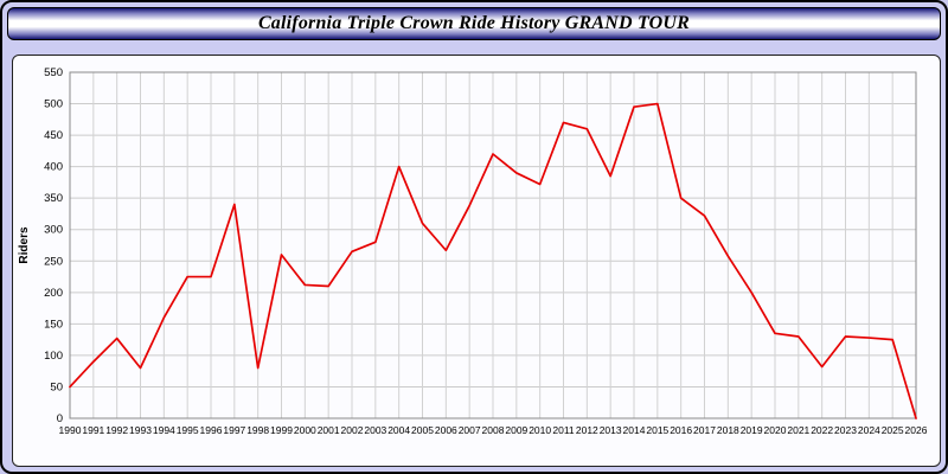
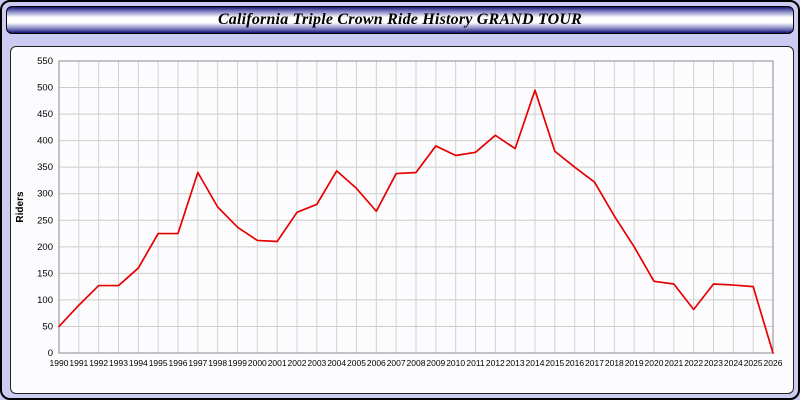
1993: 80 -> 130
1998: 80 -> 280
1999: 260 -> 240
2004: 400 -> 340
2008: 420 -> 340
2011: 470 -> 380
2012: 460 -> 410
2015: 500 -> 380
